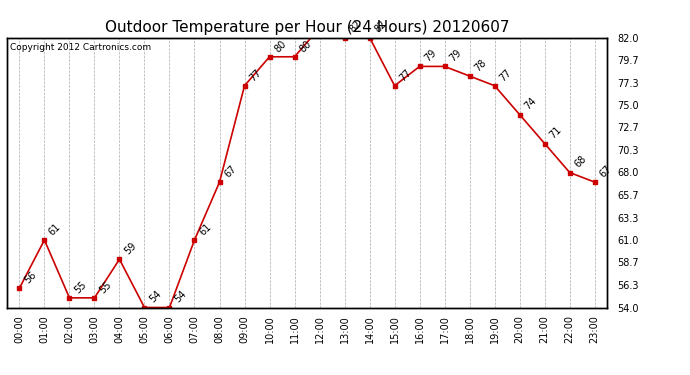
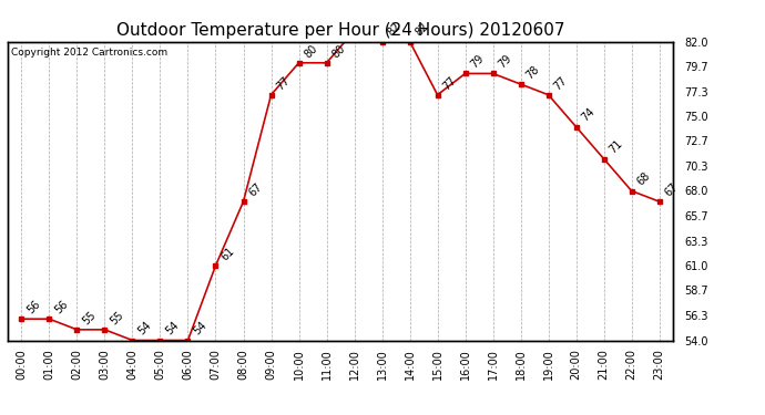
01:00: 61 -> 56
04:00: 59 -> 54
